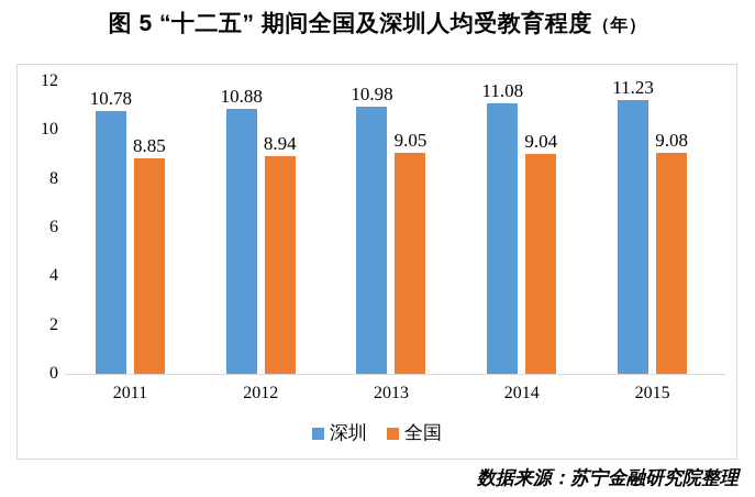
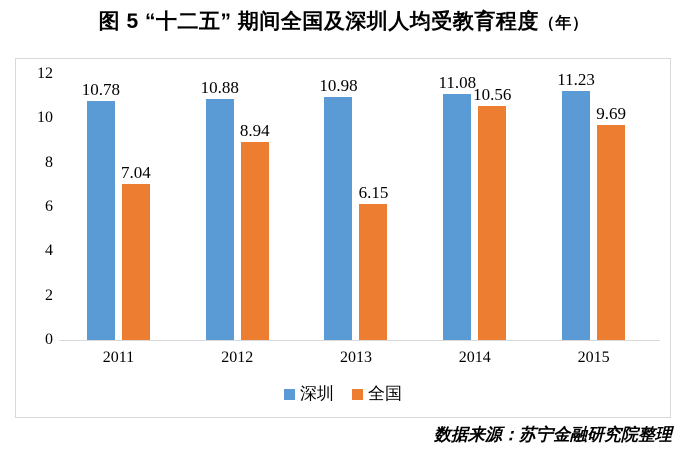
全国/2011: 8.85 -> 7.04
全国/2013: 9.05 -> 6.15
全国/2014: 9.04 -> 10.56
全国/2015: 9.08 -> 9.69
